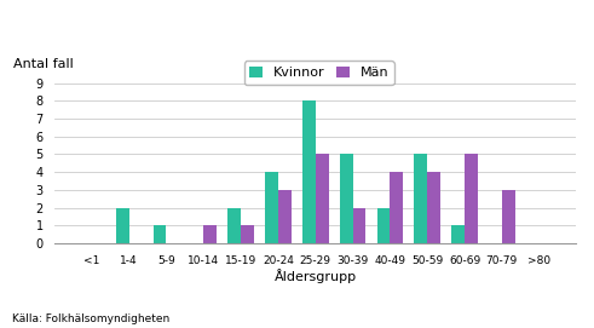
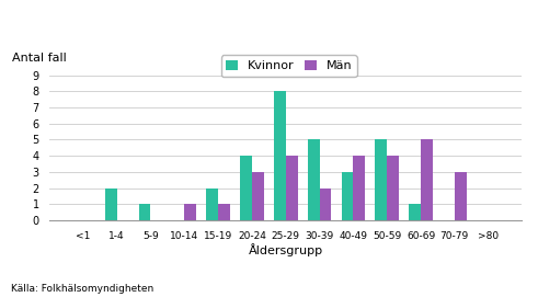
Män/25-29: 5 -> 4
Kvinnor/40-49: 2 -> 3
